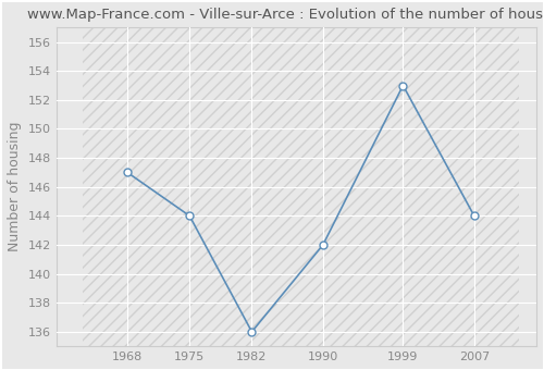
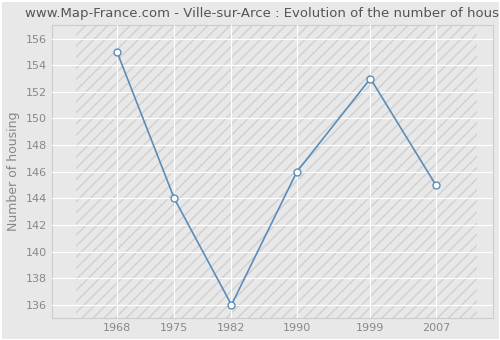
1968: 147 -> 155
1990: 142 -> 146
2007: 144 -> 145
